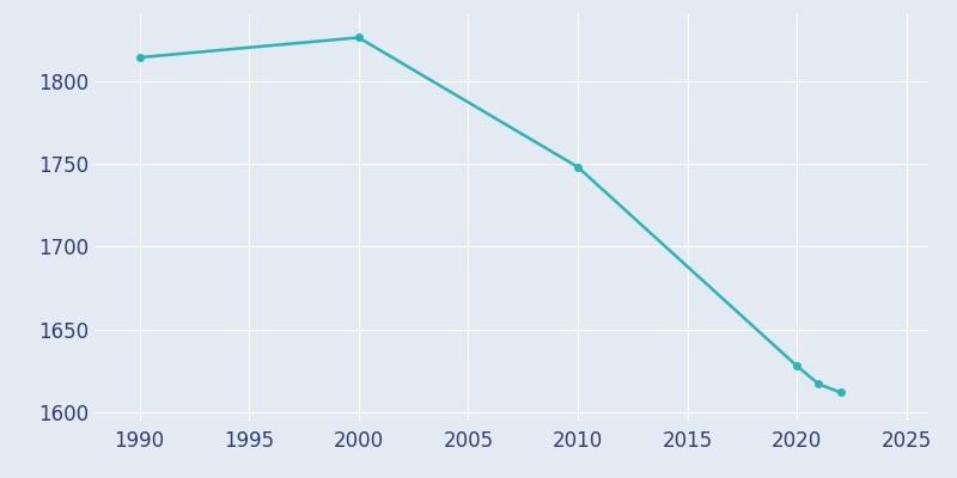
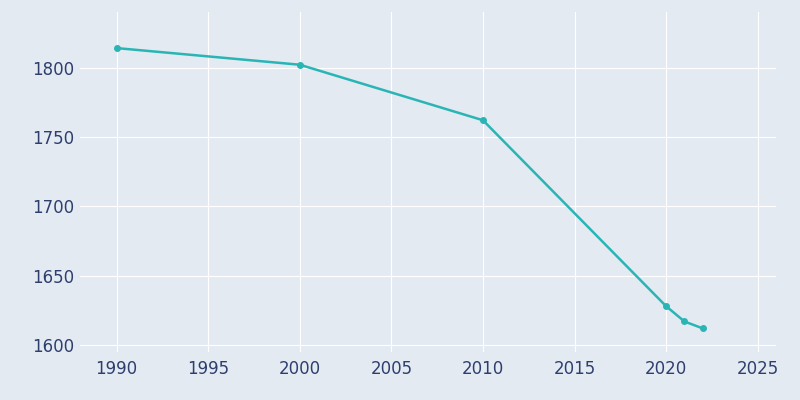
2000: 1826 -> 1802
2010: 1748 -> 1762
